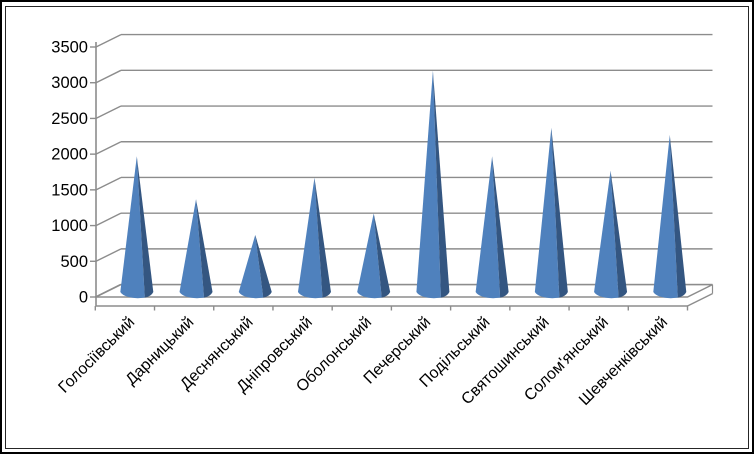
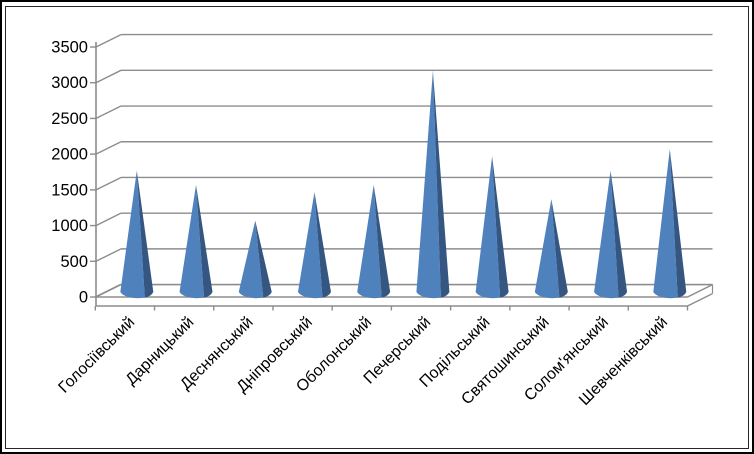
Голосіївський: 1900 -> 1700
Дарницький: 1300 -> 1500
Деснянський: 800 -> 1000
Дніпровський: 1600 -> 1400
Оболонський: 1100 -> 1500
Святошинський: 2300 -> 1300
Шевченківський: 2200 -> 2000
